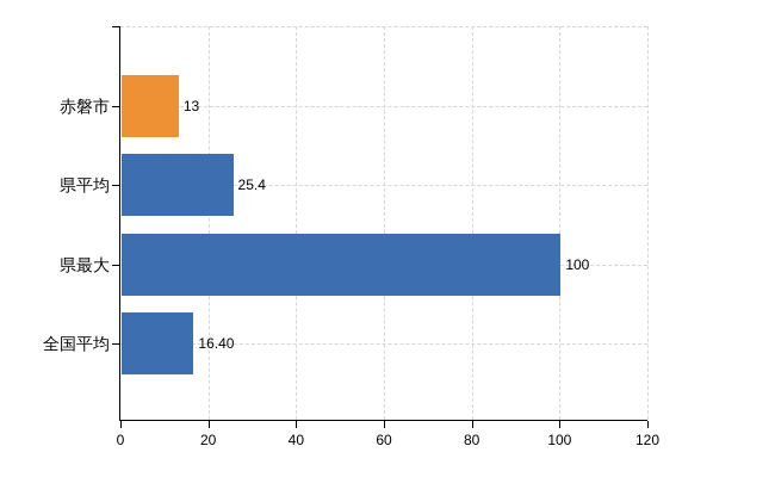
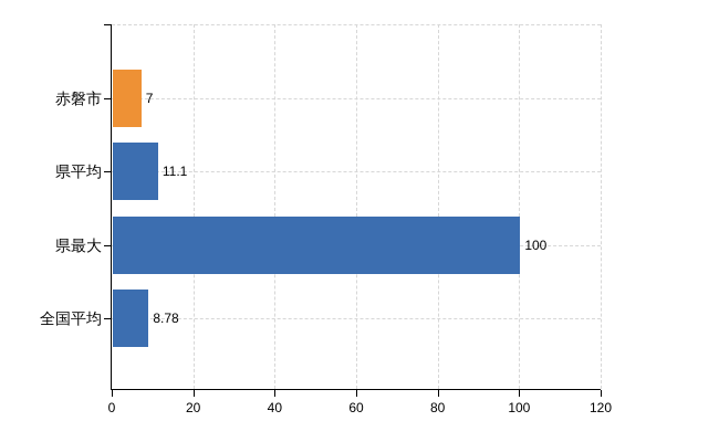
赤磐市: 13 -> 7
県平均: 25.4 -> 11.1
全国平均: 16.40 -> 8.78
